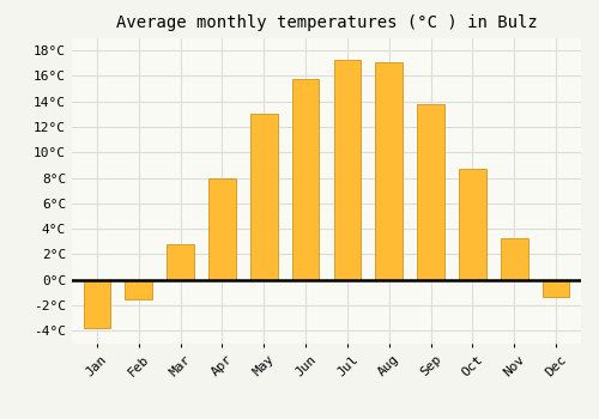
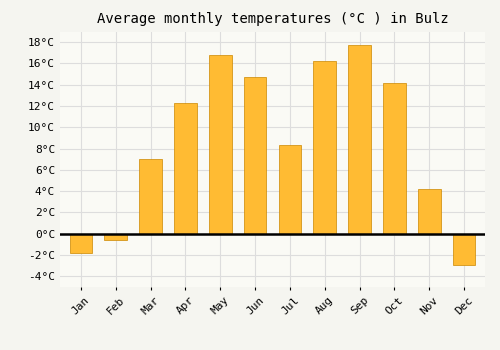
Jan: -3.8°C -> -1.8°C
Feb: -1.5°C -> -0.6°C
Mar: 2.8°C -> 7.0°C
Apr: 8.0°C -> 12.3°C
May: 13.0°C -> 16.8°C
Jun: 15.8°C -> 14.7°C
Jul: 17.3°C -> 8.3°C
Aug: 17.1°C -> 16.2°C
Sep: 13.8°C -> 17.7°C
Oct: 8.7°C -> 14.2°C
Nov: 3.3°C -> 4.2°C
Dec: -1.3°C -> -2.9°C
